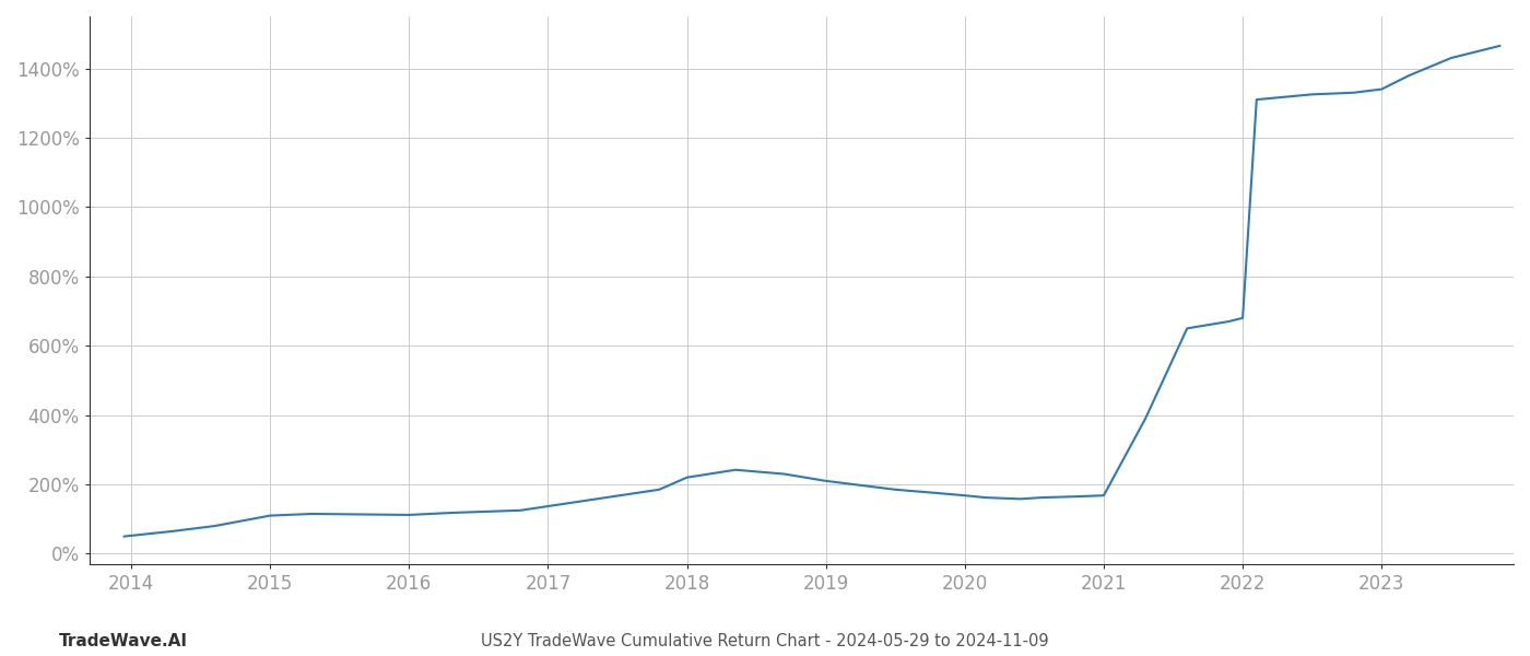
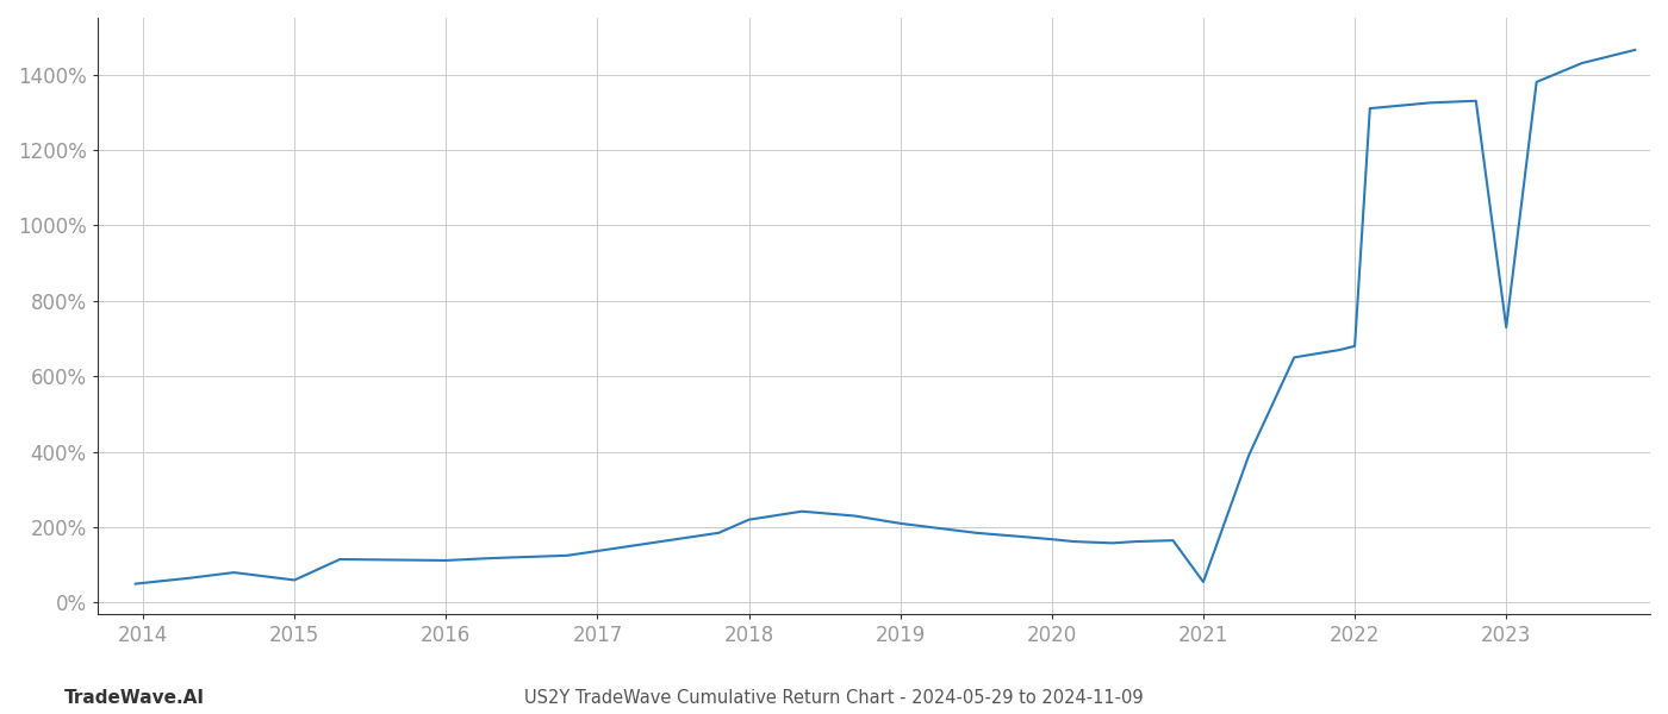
2015: 110% -> 60%
2021: 168% -> 55%
2023: 1340% -> 730%
